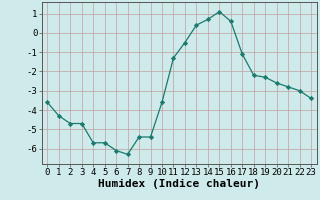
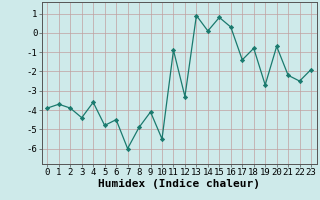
0: -3.6 -> -3.9
1: -4.3 -> -3.7
2: -4.7 -> -3.9
3: -4.7 -> -4.4
4: -5.7 -> -3.6
5: -5.7 -> -4.8
6: -6.1 -> -4.5
7: -6.3 -> -6.0
8: -5.4 -> -4.9
9: -5.4 -> -4.1
10: -3.6 -> -5.5
11: -1.3 -> -0.9
12: -0.5 -> -3.3
13: 0.4 -> 0.9
14: 0.7 -> 0.1
15: 1.1 -> 0.8
16: 0.6 -> 0.3
17: -1.1 -> -1.4
18: -2.2 -> -0.8
19: -2.3 -> -2.7
20: -2.6 -> -0.7
21: -2.8 -> -2.2
22: -3.0 -> -2.5
23: -3.4 -> -1.9
